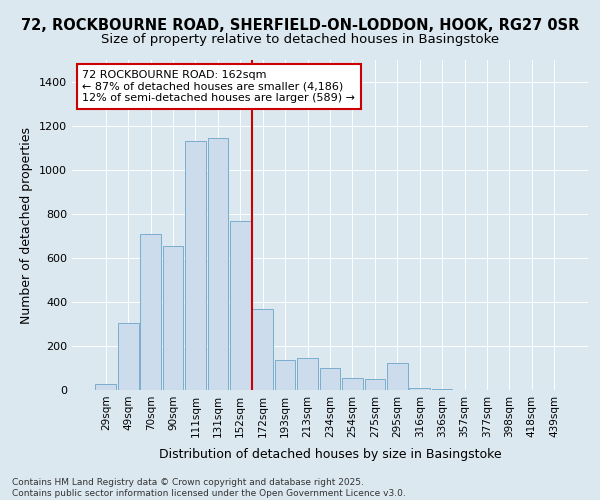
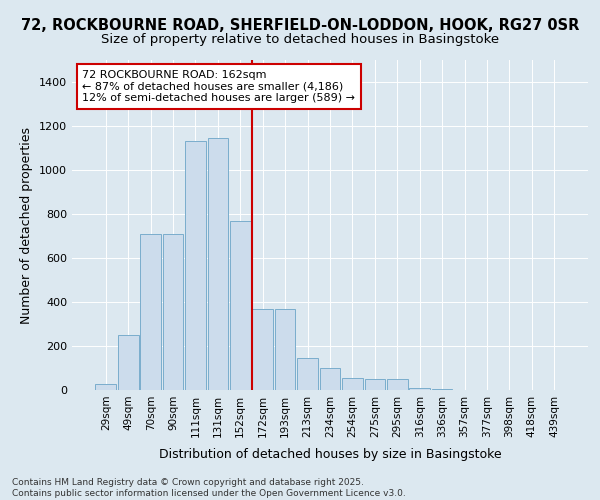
49sqm: 305 -> 248
90sqm: 655 -> 710
193sqm: 135 -> 370
295sqm: 125 -> 50
